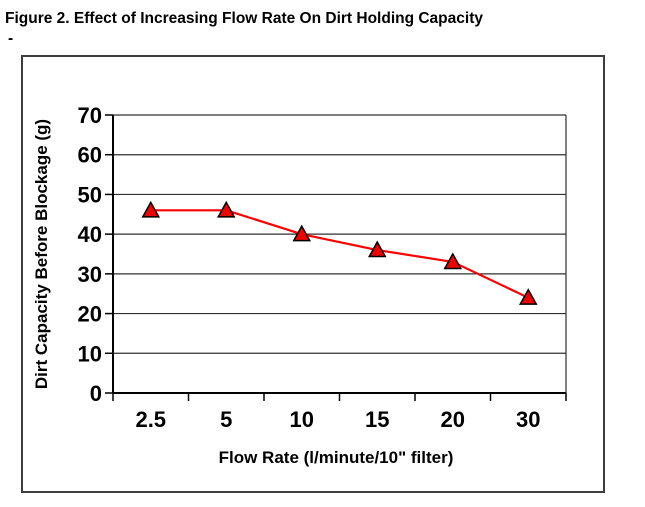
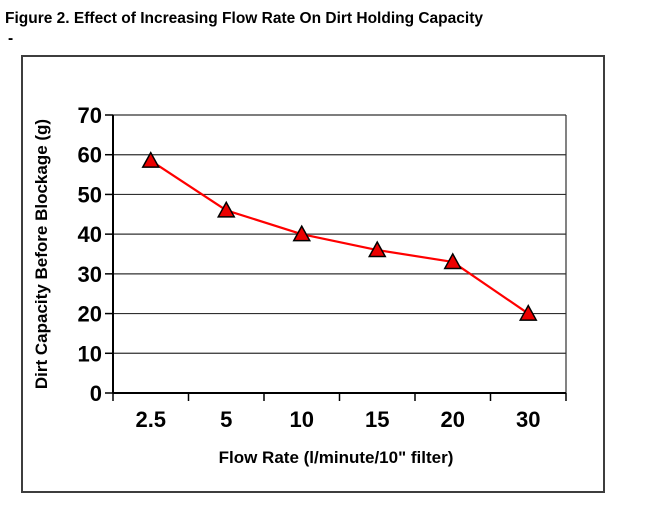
2.5: 46 -> 58
30: 24 -> 20
